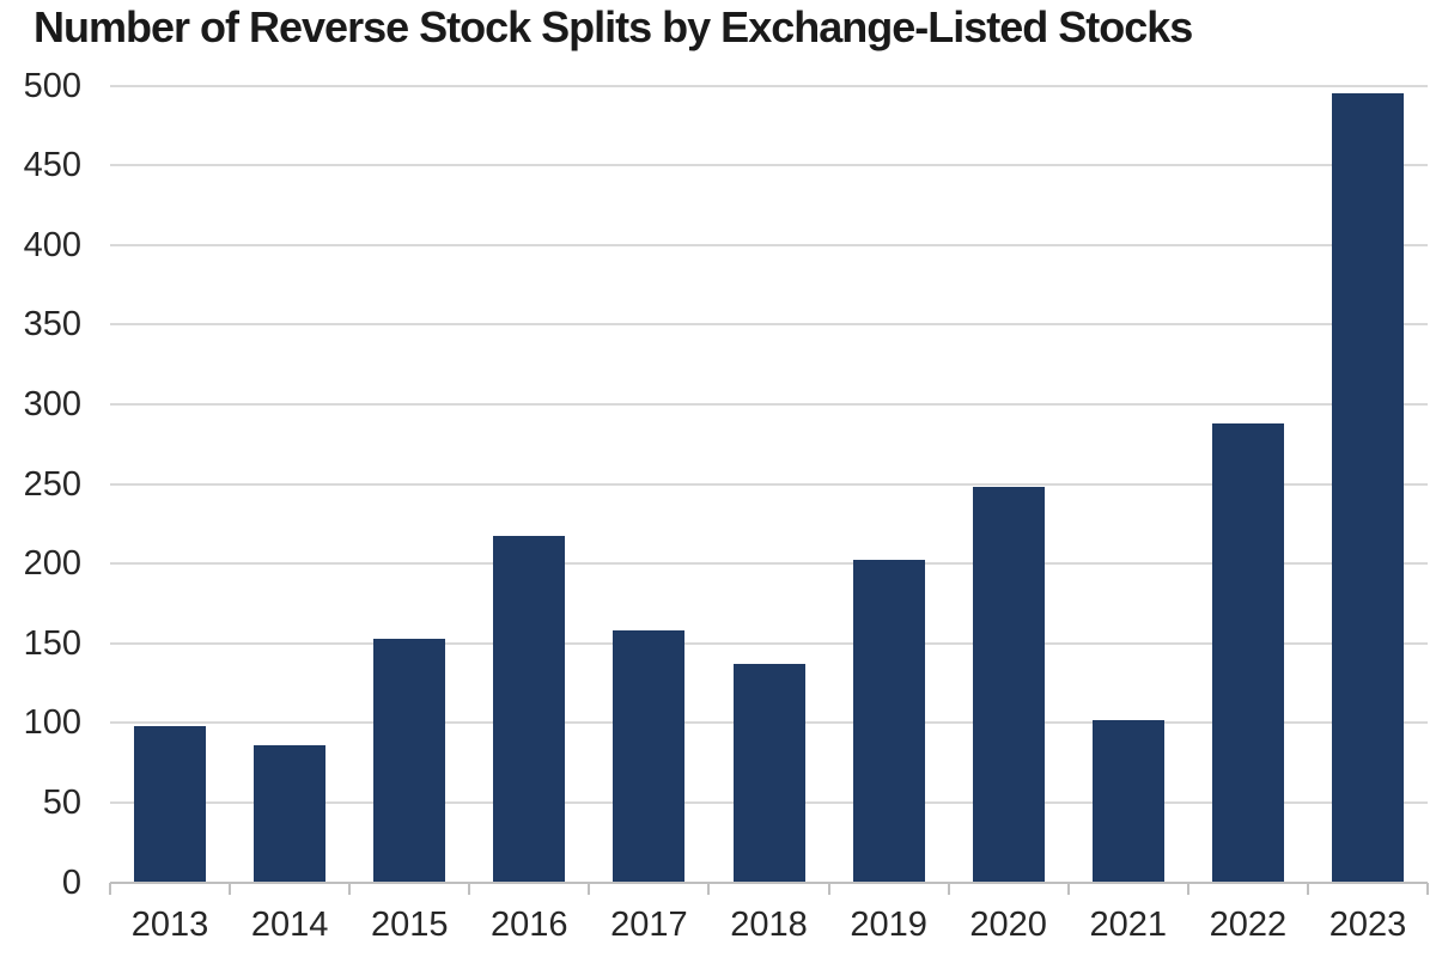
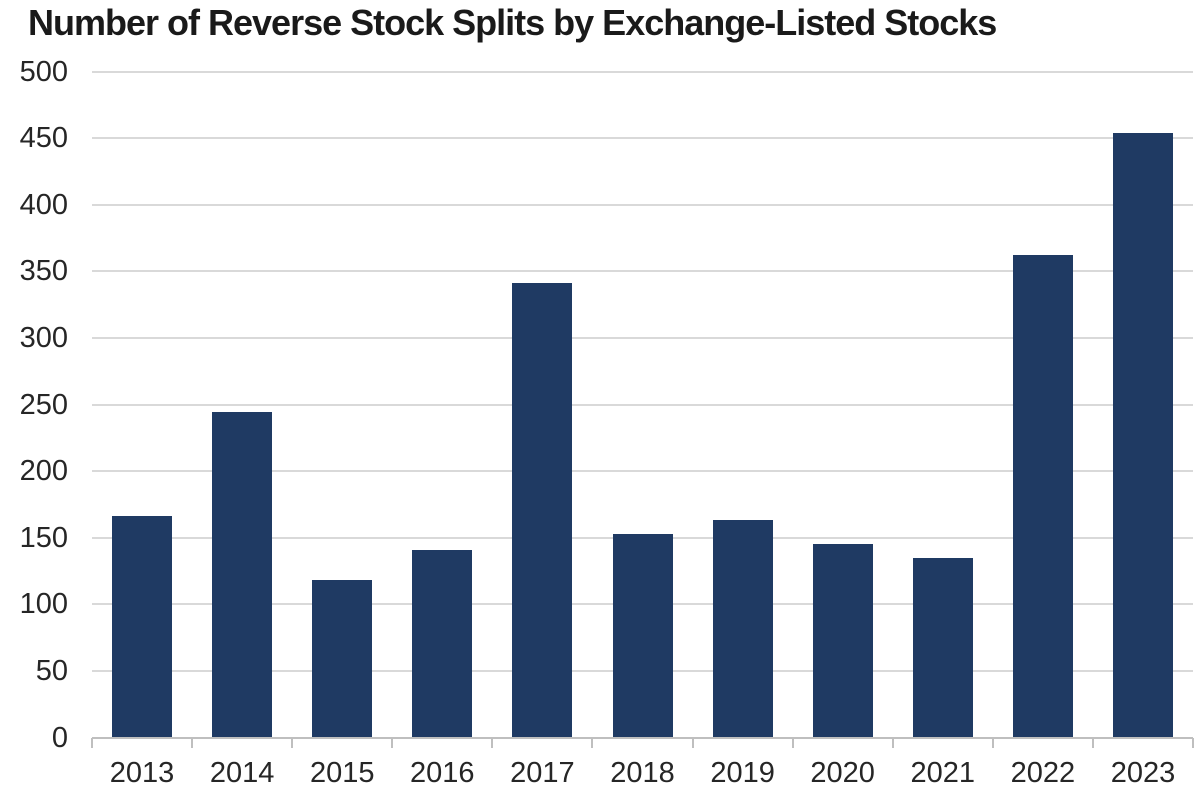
2013: 98 -> 166
2014: 86 -> 244
2015: 153 -> 118
2016: 217 -> 141
2017: 158 -> 341
2018: 137 -> 153
2019: 202 -> 163
2020: 248 -> 145
2021: 102 -> 135
2022: 288 -> 362
2023: 495 -> 454
